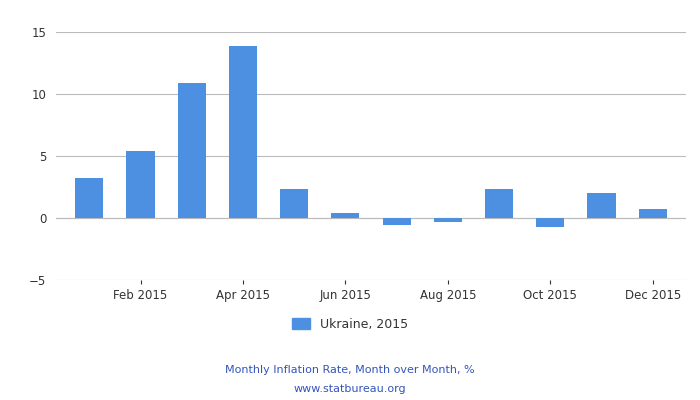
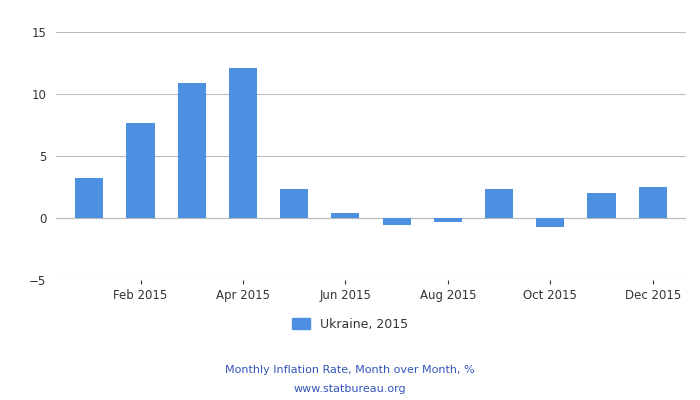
Feb 2015: 5.4 -> 7.7
Apr 2015: 13.9 -> 12.1
Dec 2015: 0.7 -> 2.5
